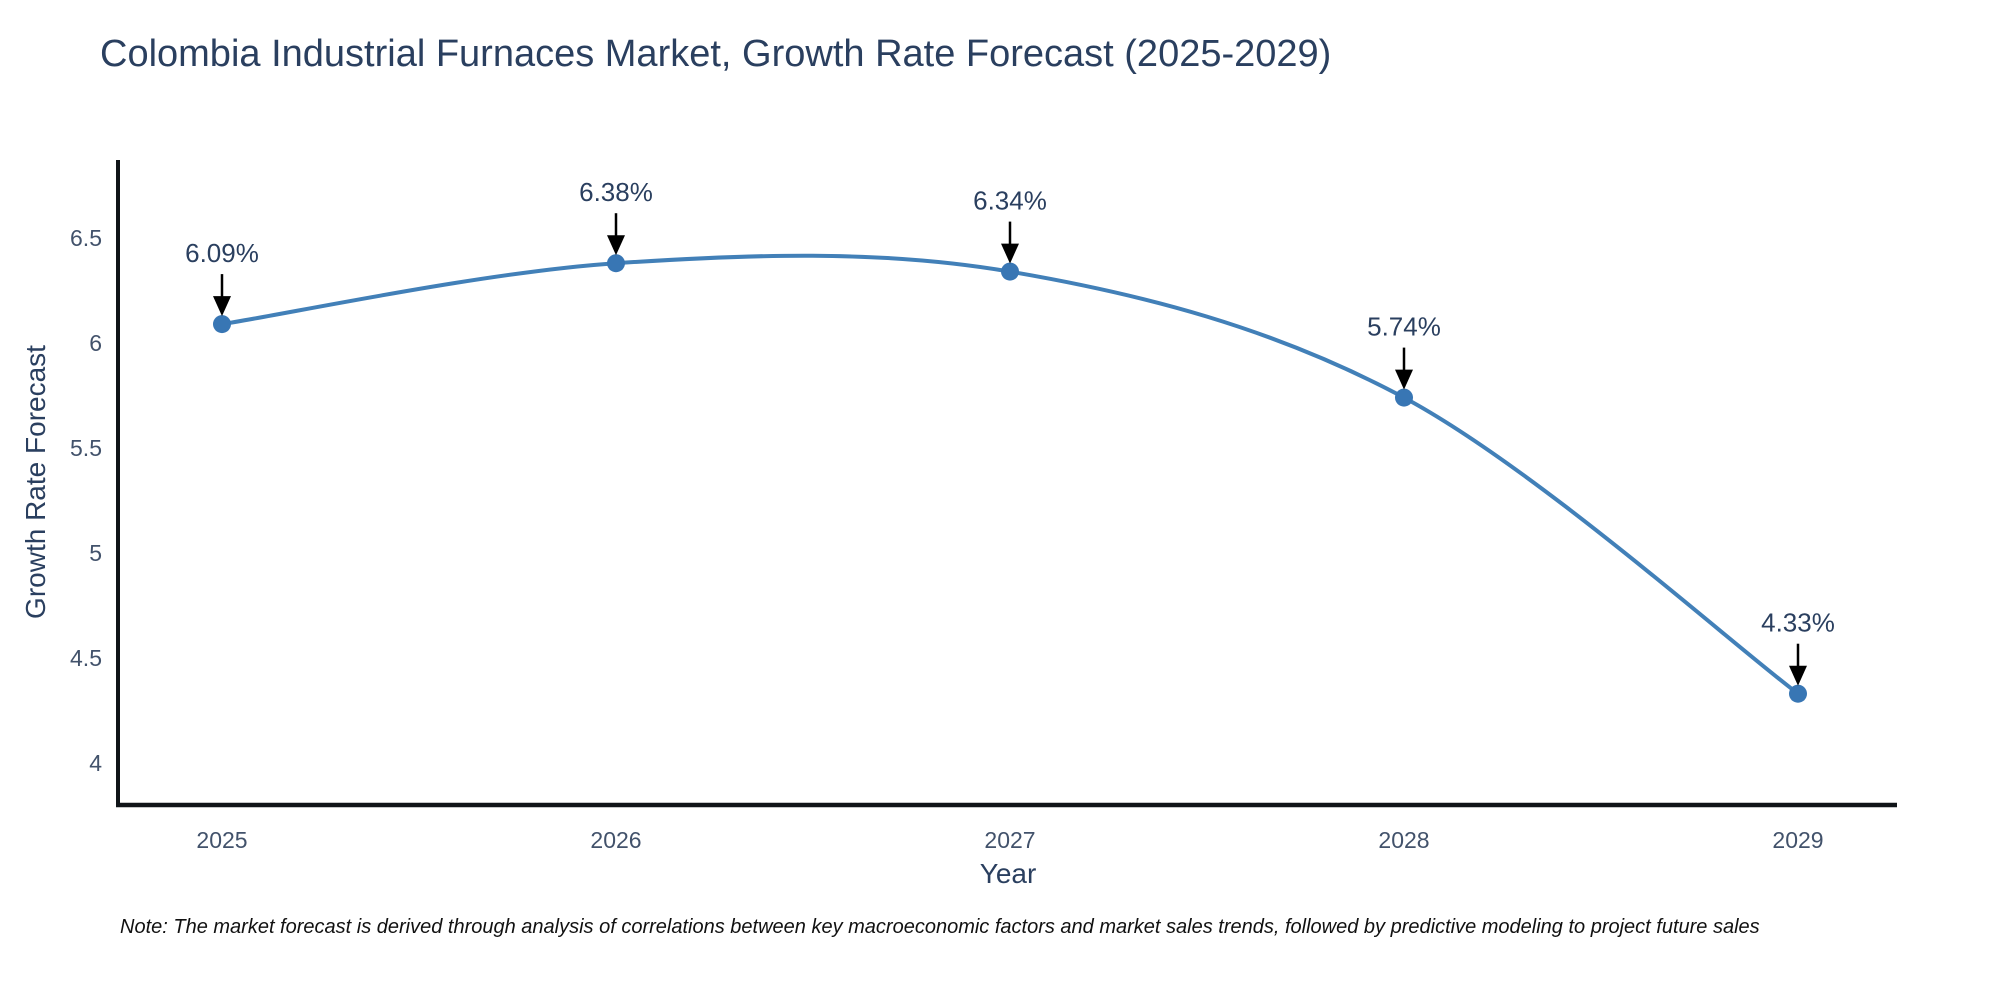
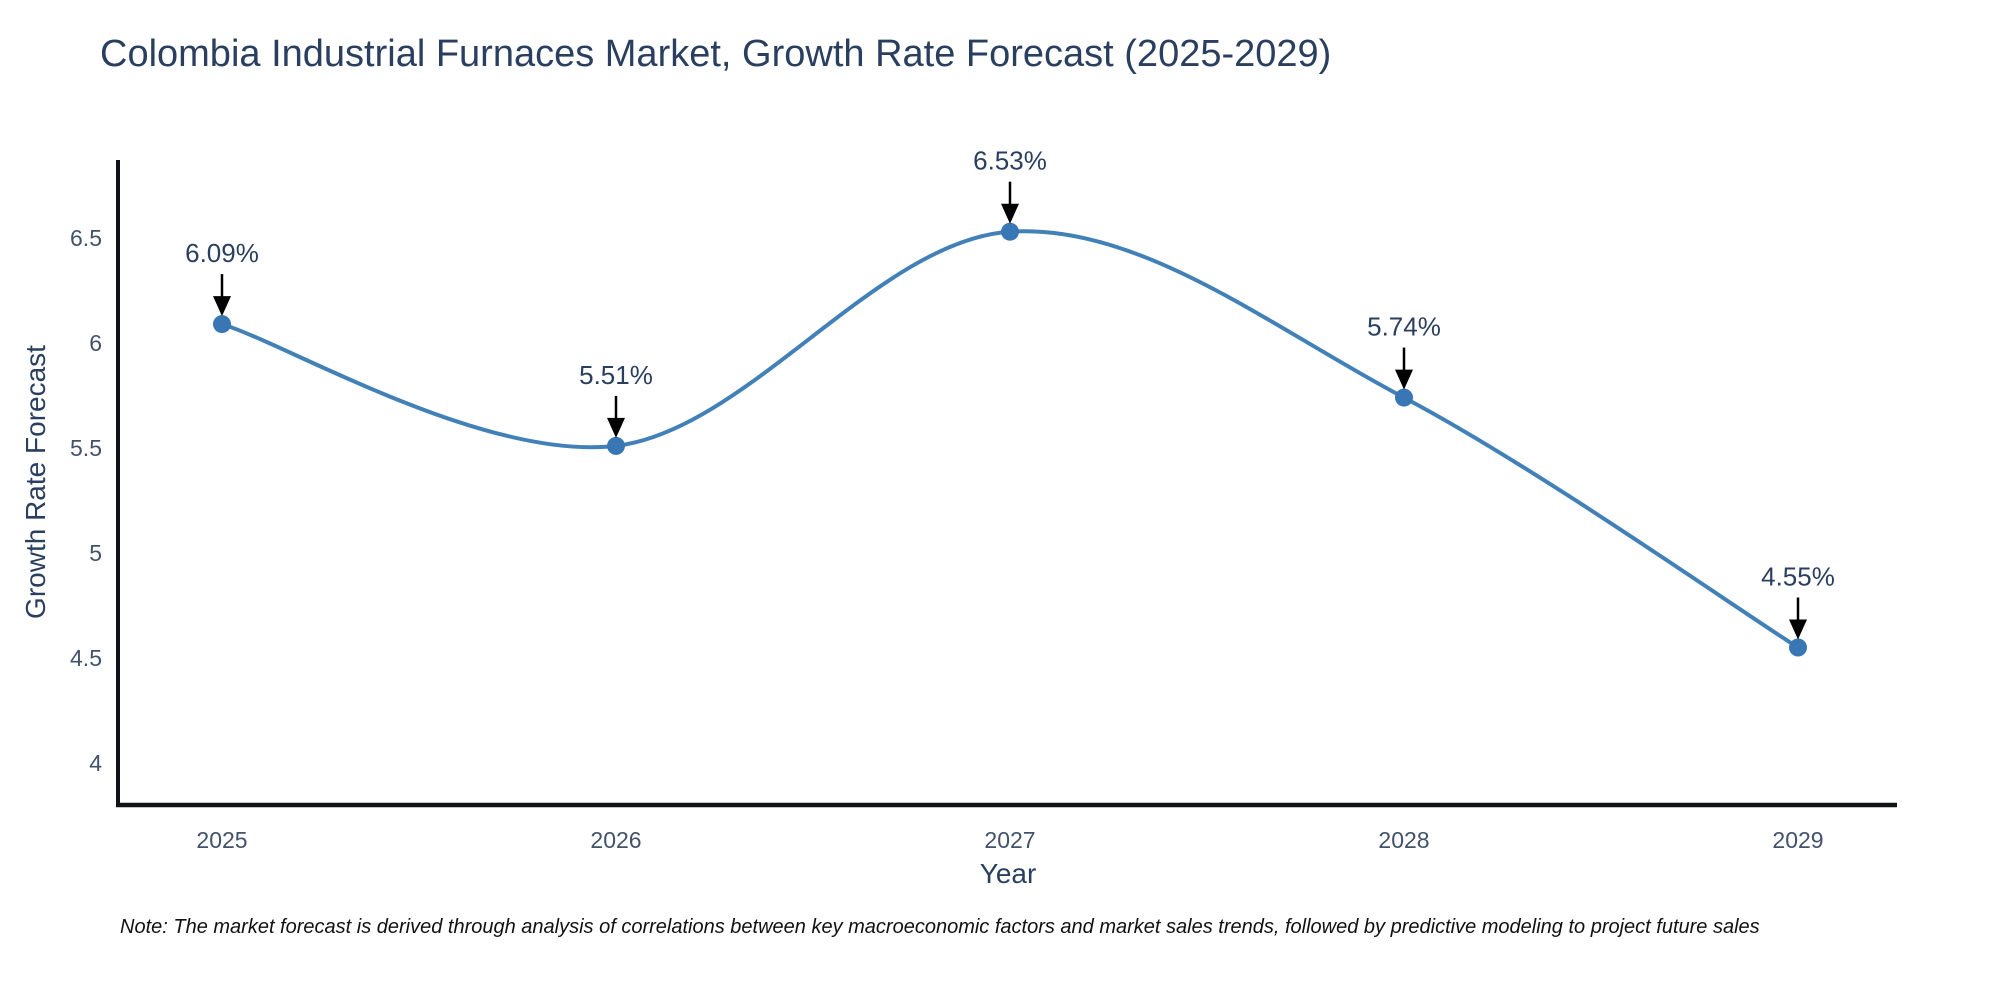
2026: 6.38% -> 5.51%
2027: 6.34% -> 6.53%
2029: 4.33% -> 4.55%
